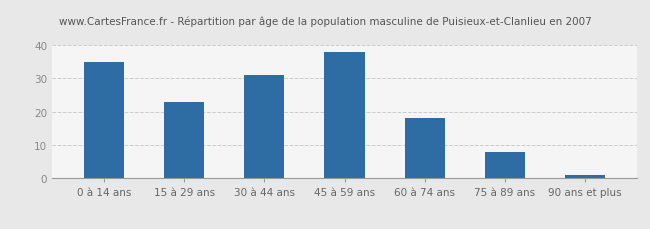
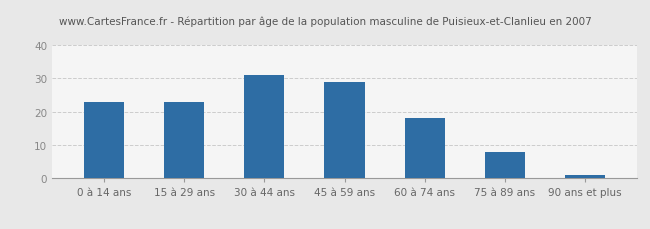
0 à 14 ans: 35 -> 23
45 à 59 ans: 38 -> 29
